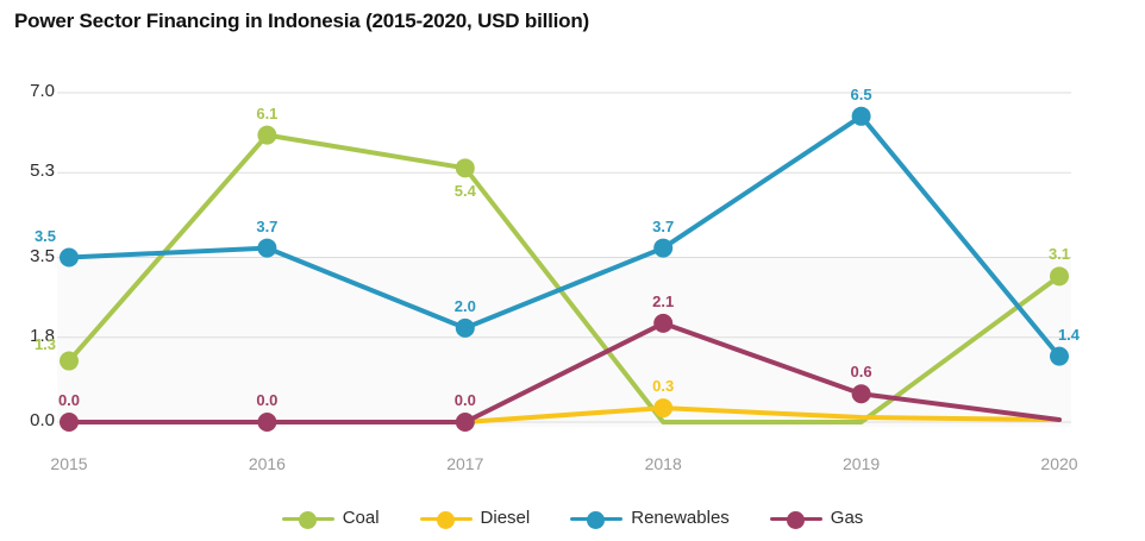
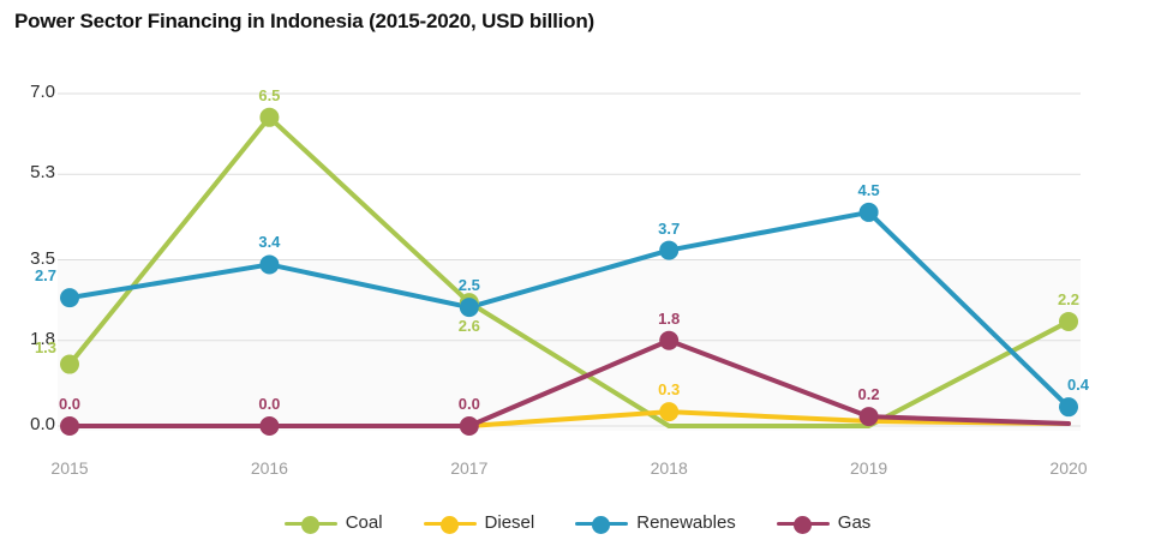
Renewables/2015: 3.5 -> 2.7
Coal/2016: 6.1 -> 6.5
Renewables/2016: 3.7 -> 3.4
Coal/2017: 5.4 -> 2.6
Renewables/2017: 2.0 -> 2.5
Gas/2018: 2.1 -> 1.8
Renewables/2019: 6.5 -> 4.5
Gas/2019: 0.6 -> 0.2
Coal/2020: 3.1 -> 2.2
Renewables/2020: 1.4 -> 0.4
